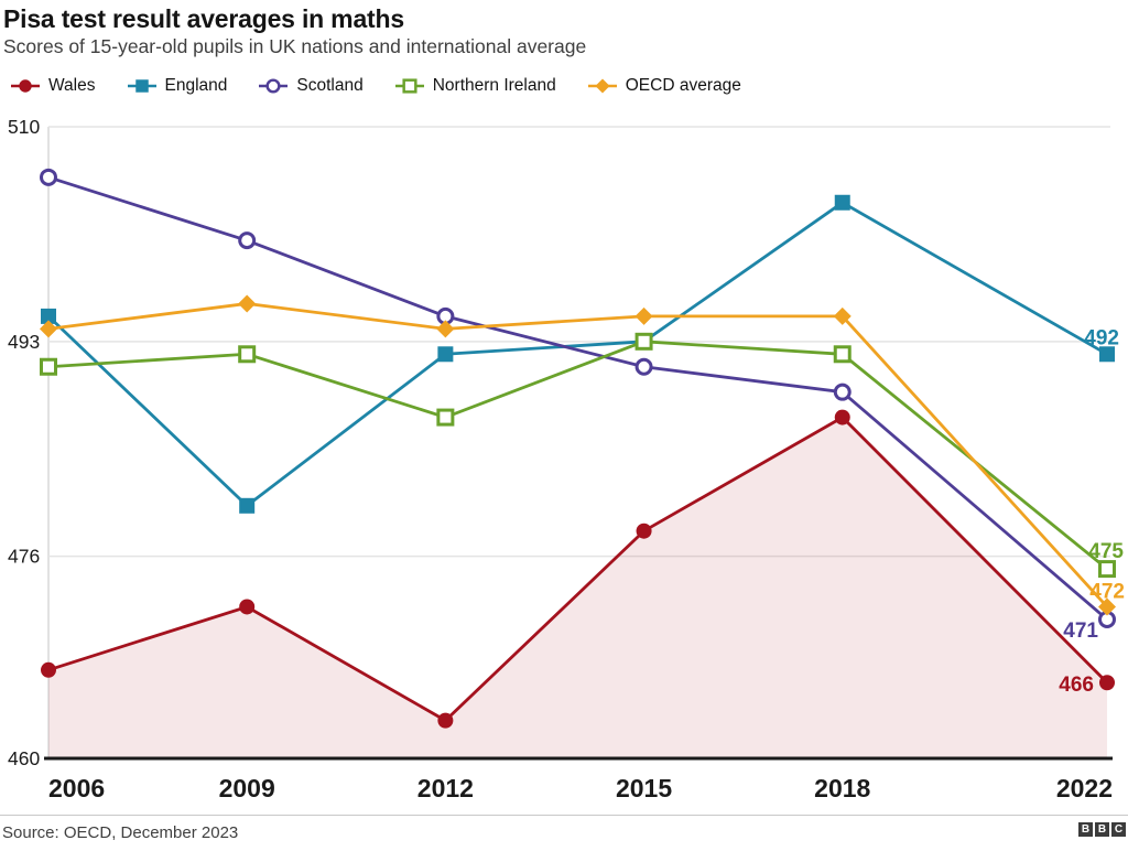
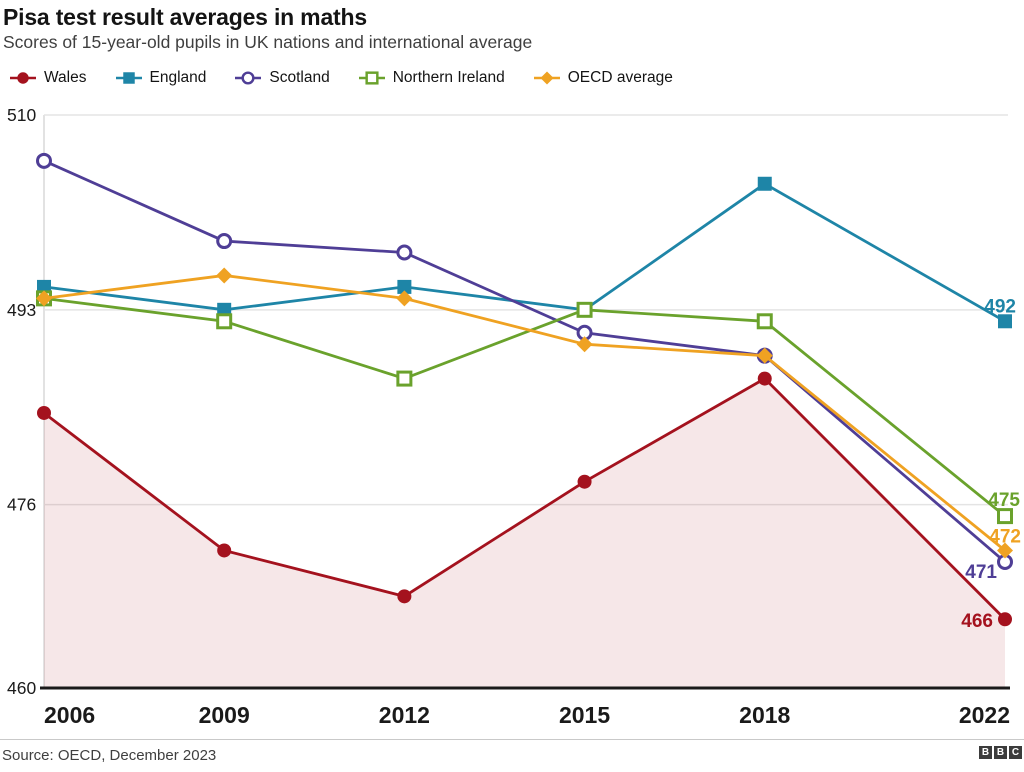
Wales/2006: 467 -> 484
Northern Ireland/2006: 491 -> 494
England/2009: 480 -> 493
Scotland/2009: 501 -> 499
Wales/2012: 463 -> 468
England/2012: 492 -> 495
Scotland/2012: 495 -> 498
OECD average/2015: 495 -> 490
OECD average/2018: 495 -> 489
